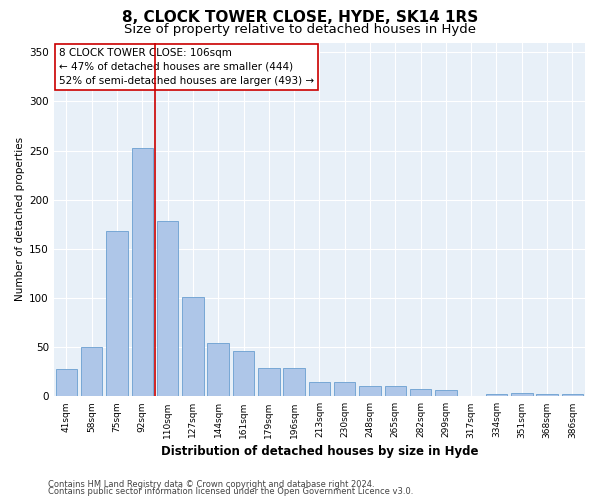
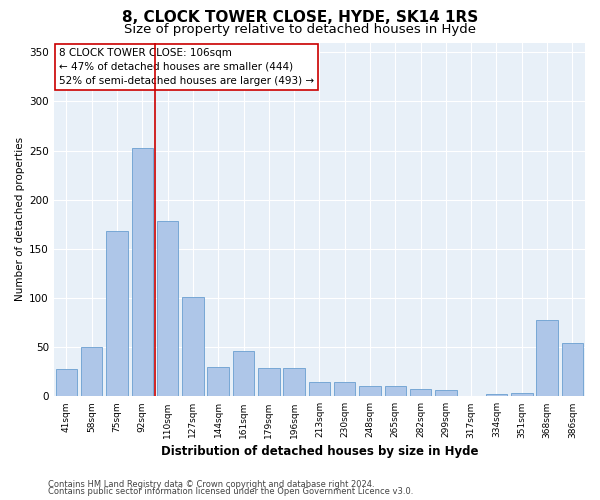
144sqm: 54 -> 30
368sqm: 2 -> 78
386sqm: 2 -> 54
